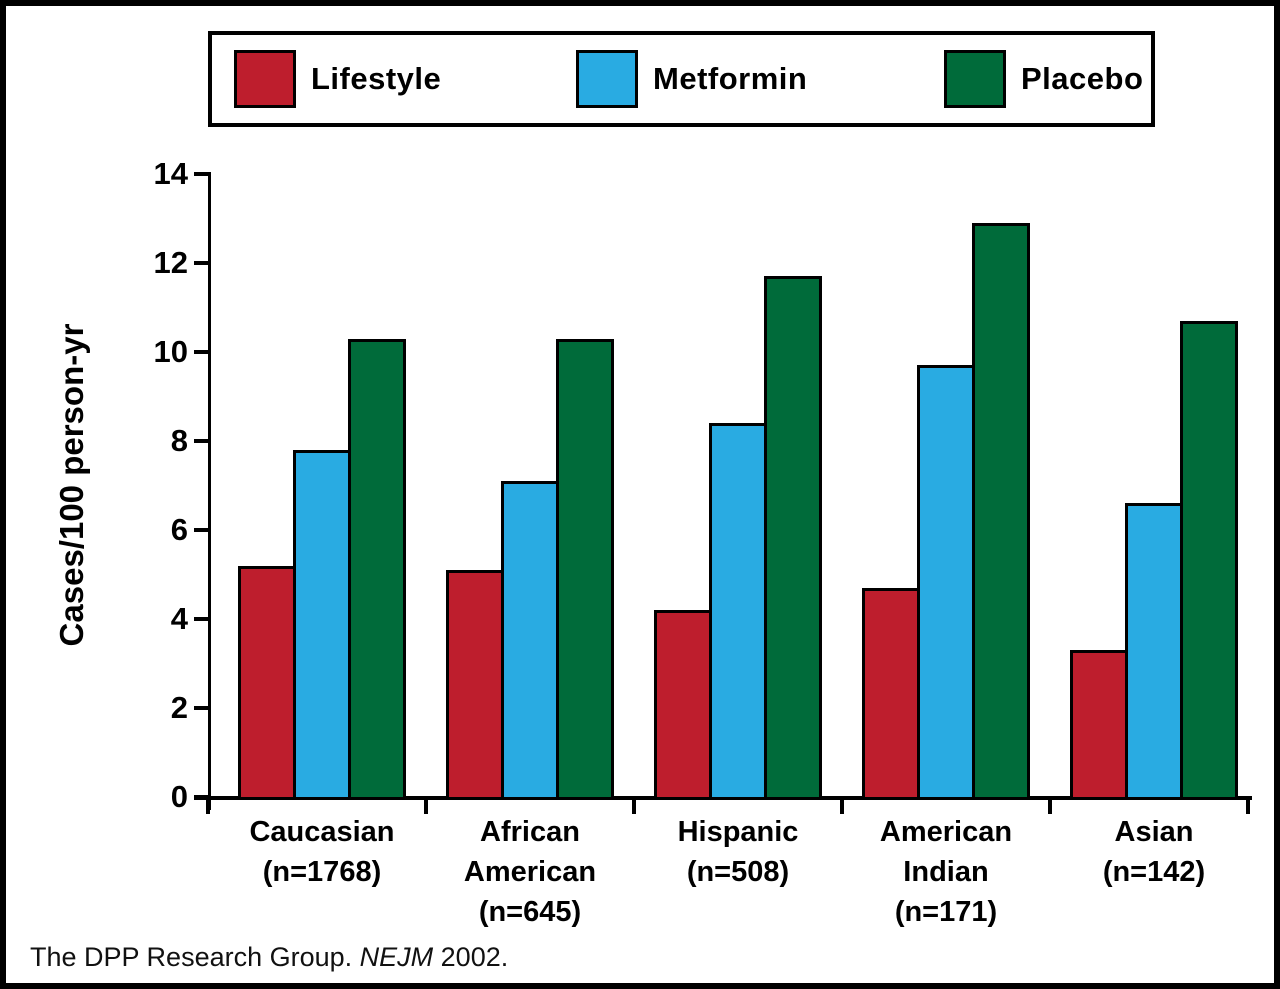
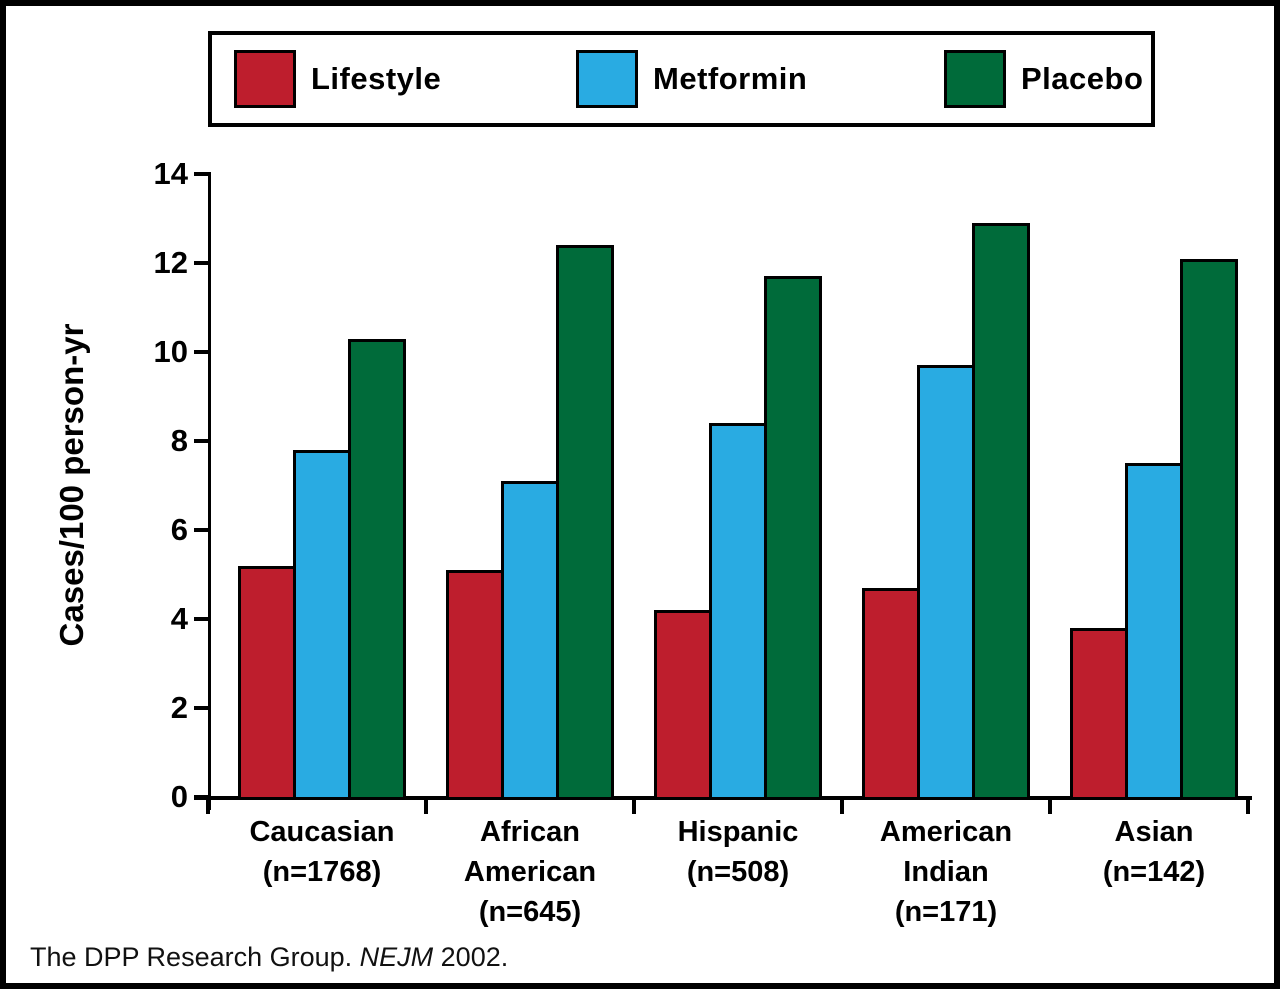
Placebo/African American (n=645): 10.3 -> 12.4
Lifestyle/Asian (n=142): 3.3 -> 3.8
Metformin/Asian (n=142): 6.6 -> 7.5
Placebo/Asian (n=142): 10.7 -> 12.1
